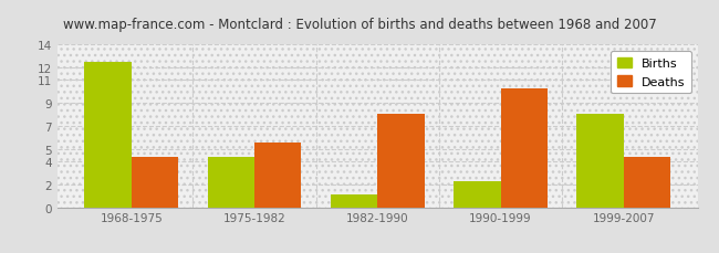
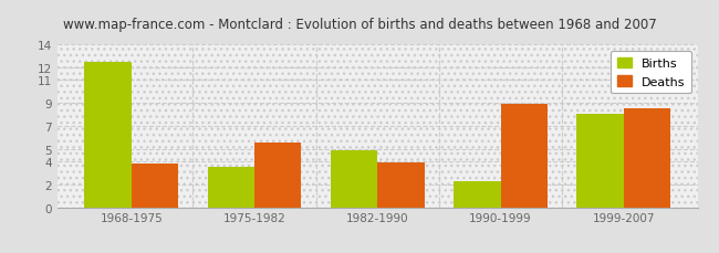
Deaths/1968-1975: 4.3 -> 3.8
Births/1975-1982: 4.3 -> 3.5
Births/1982-1990: 1.1 -> 4.9
Deaths/1982-1990: 8.0 -> 3.9
Deaths/1990-1999: 10.2 -> 8.9
Deaths/1999-2007: 4.3 -> 8.5
